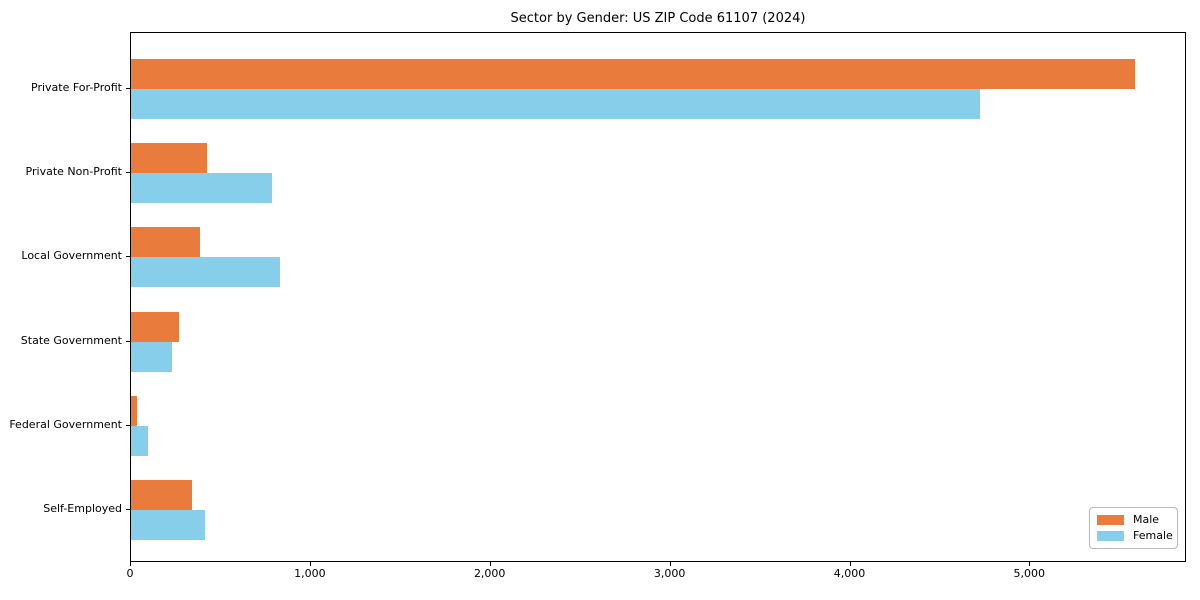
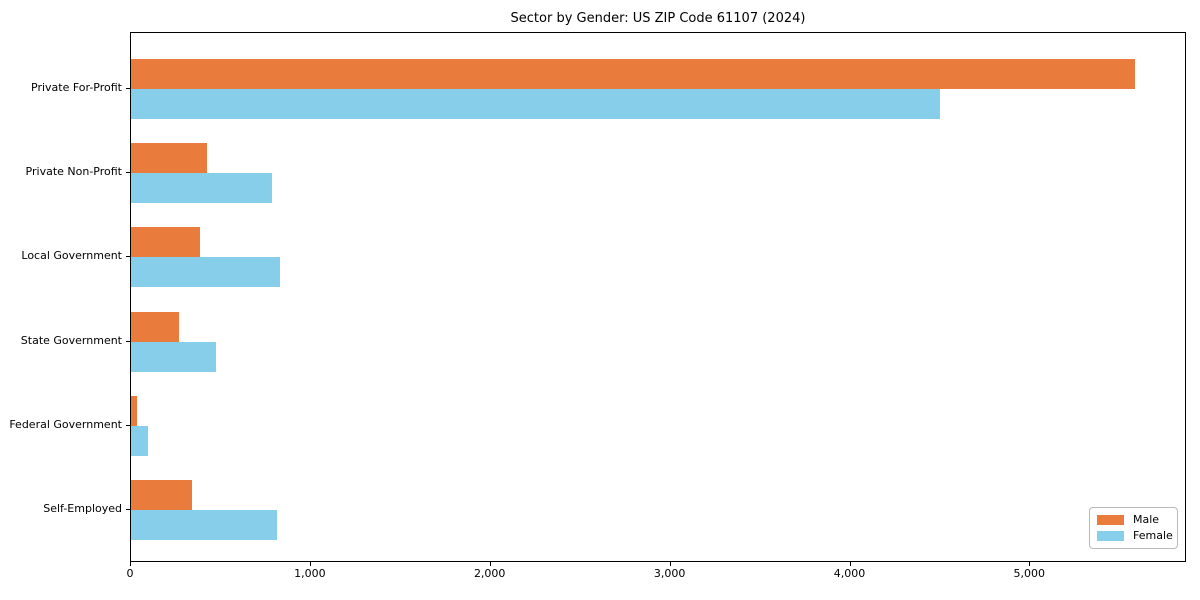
Female/Private For-Profit: 4720 -> 4500
Female/State Government: 220 -> 470
Female/Self-Employed: 410 -> 810
